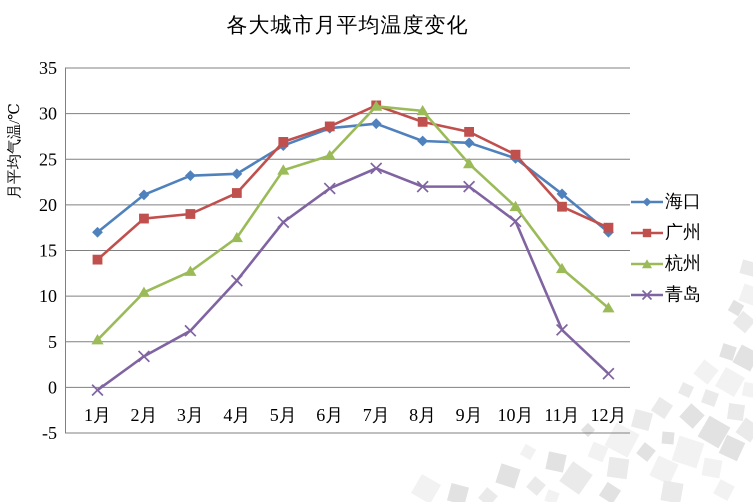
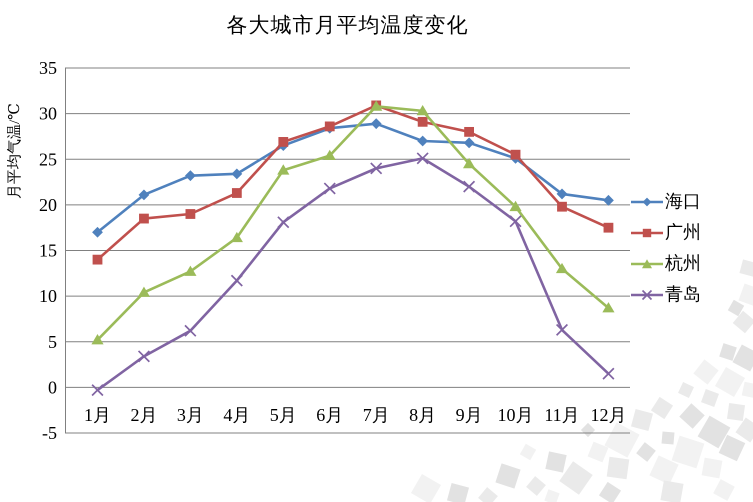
青岛/8月: 22 -> 25
海口/12月: 17 -> 20
